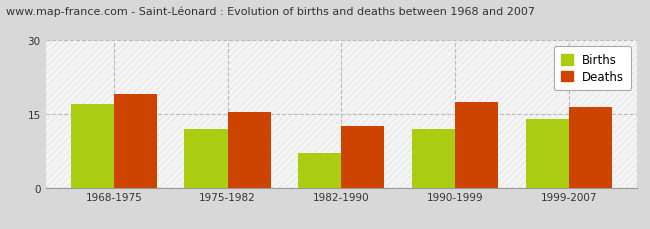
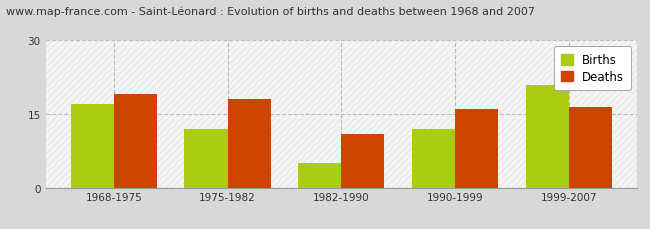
Deaths/1975-1982: 15.5 -> 18.0
Births/1982-1990: 7 -> 5
Deaths/1982-1990: 12.5 -> 11.0
Deaths/1990-1999: 17.5 -> 16.0
Births/1999-2007: 14 -> 21
